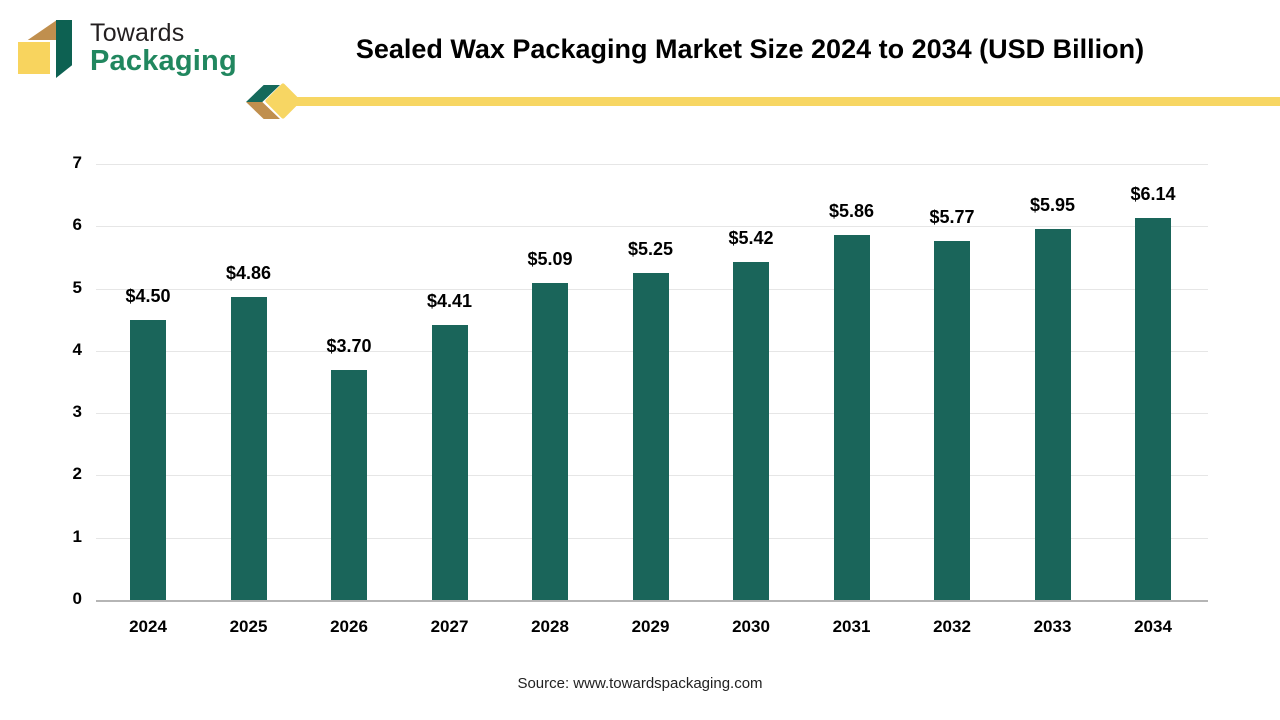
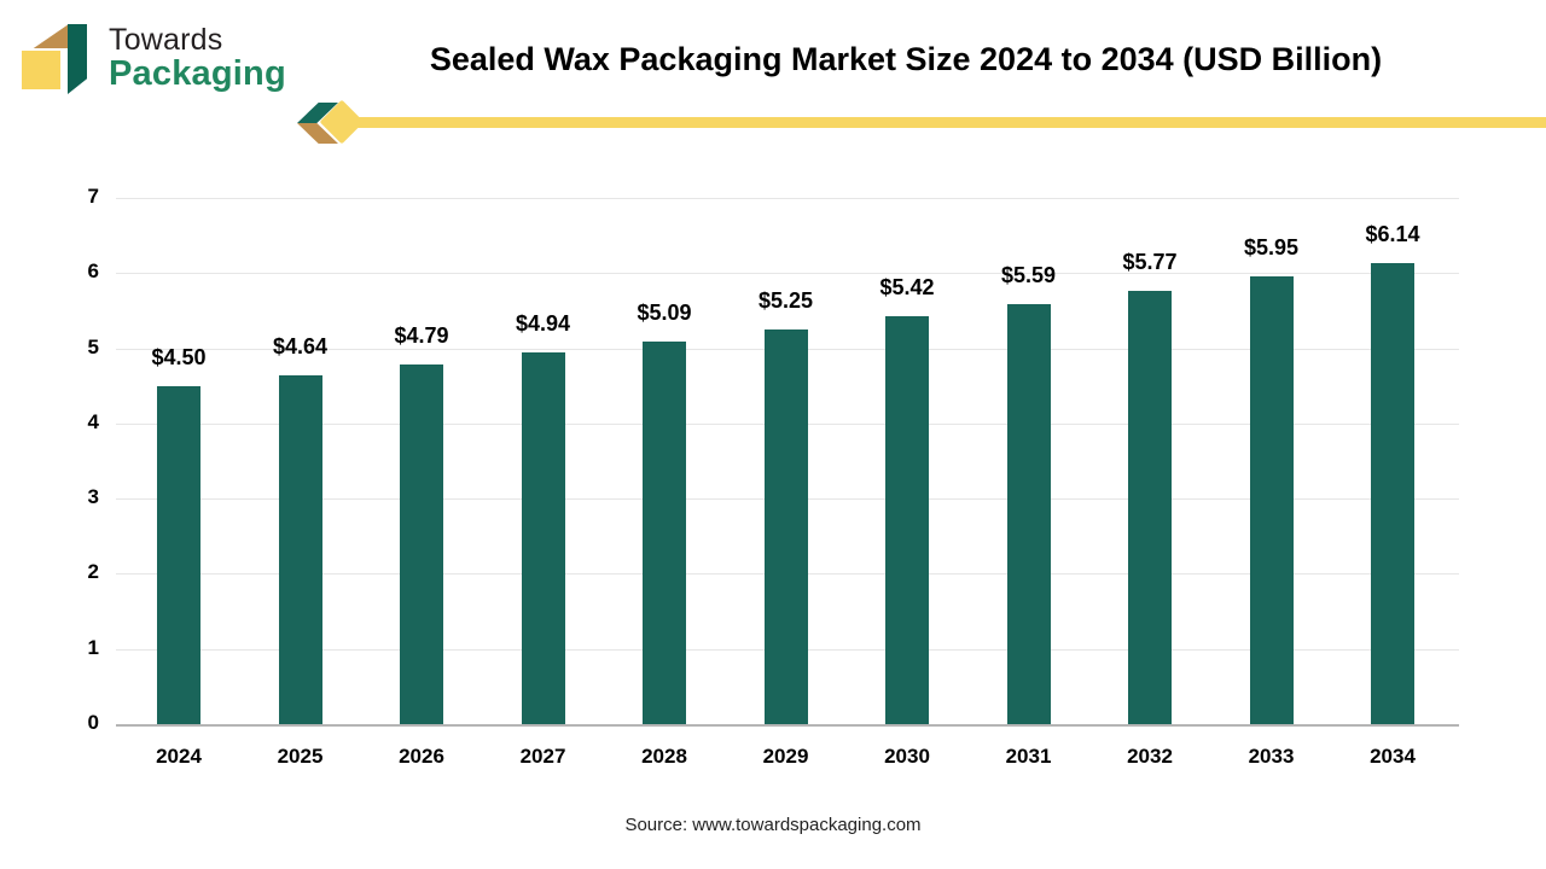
2025: $4.86 -> $4.64
2026: $3.70 -> $4.79
2027: $4.41 -> $4.94
2031: $5.86 -> $5.59
